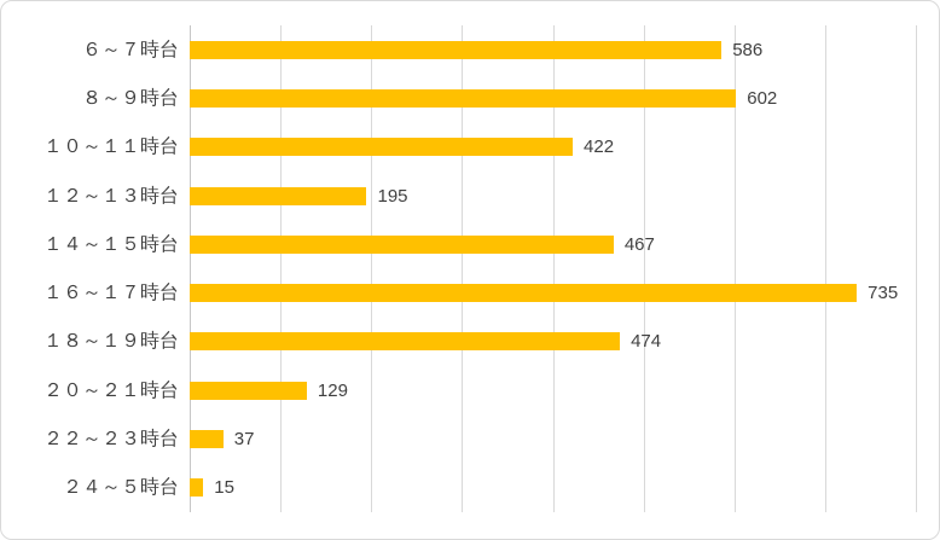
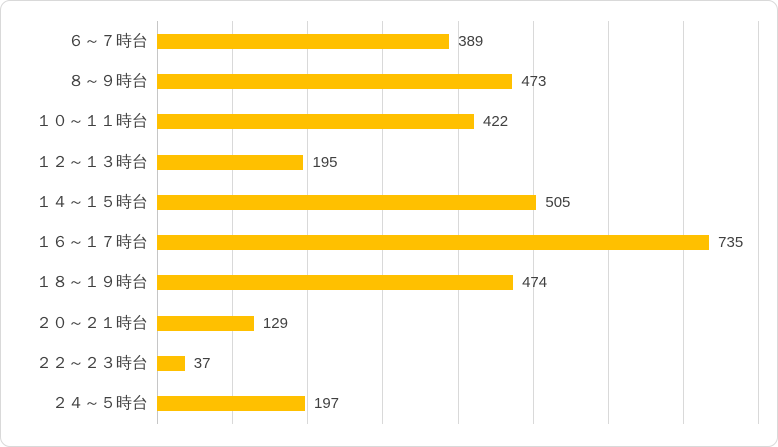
６～７時台: 586 -> 389
８～９時台: 602 -> 473
１４～１５時台: 467 -> 505
２４～５時台: 15 -> 197
